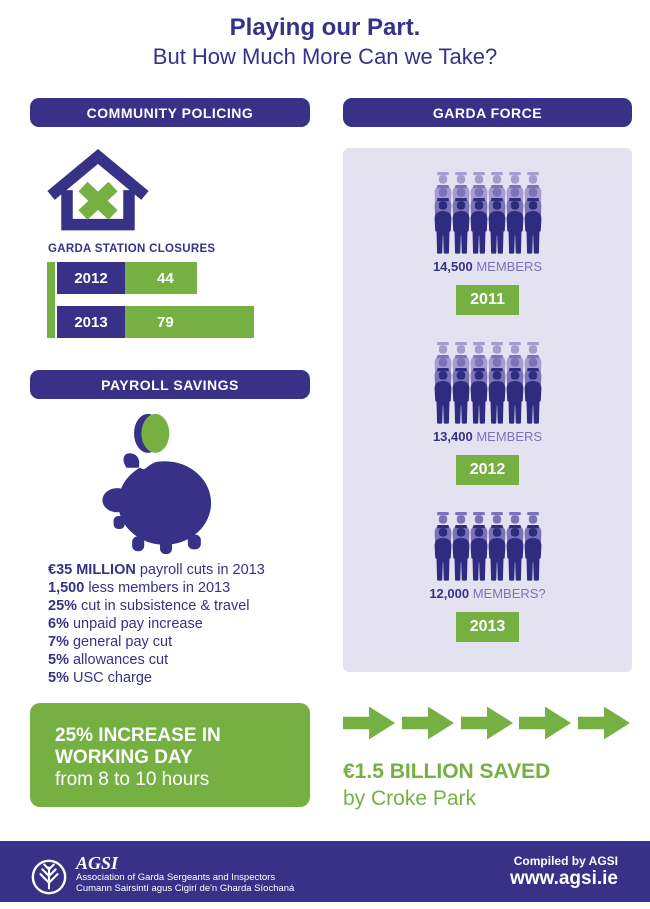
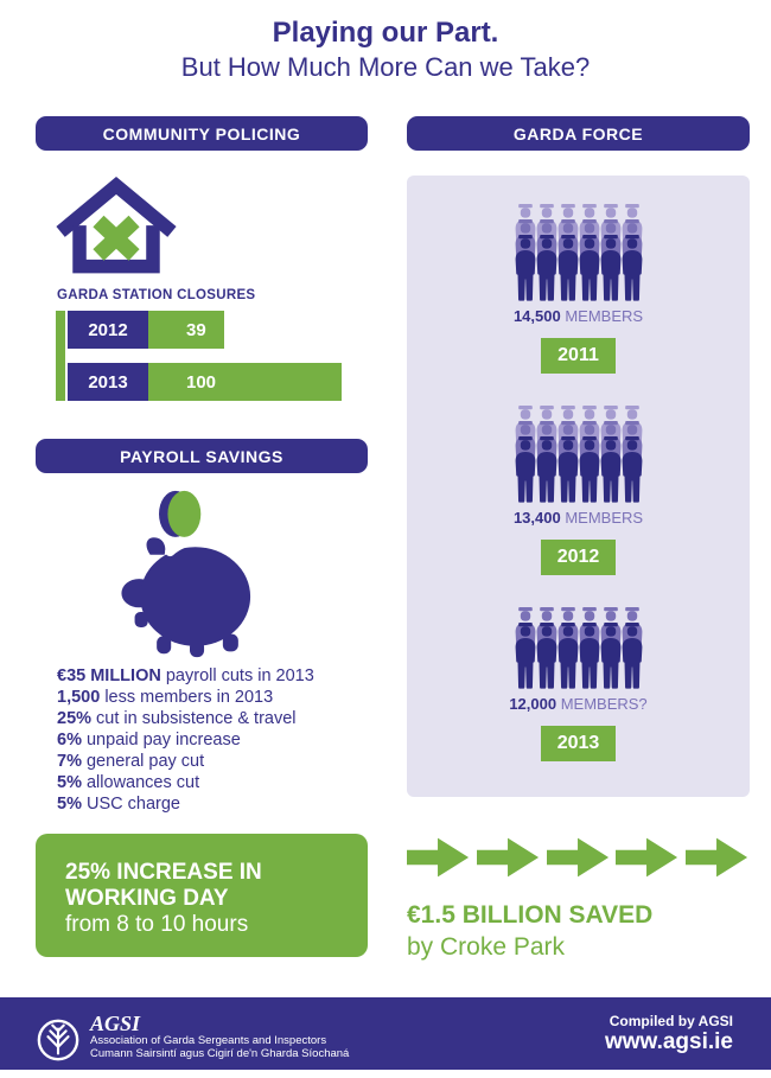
GARDA STATION CLOSURES/2012: 44 -> 39
GARDA STATION CLOSURES/2013: 79 -> 100
